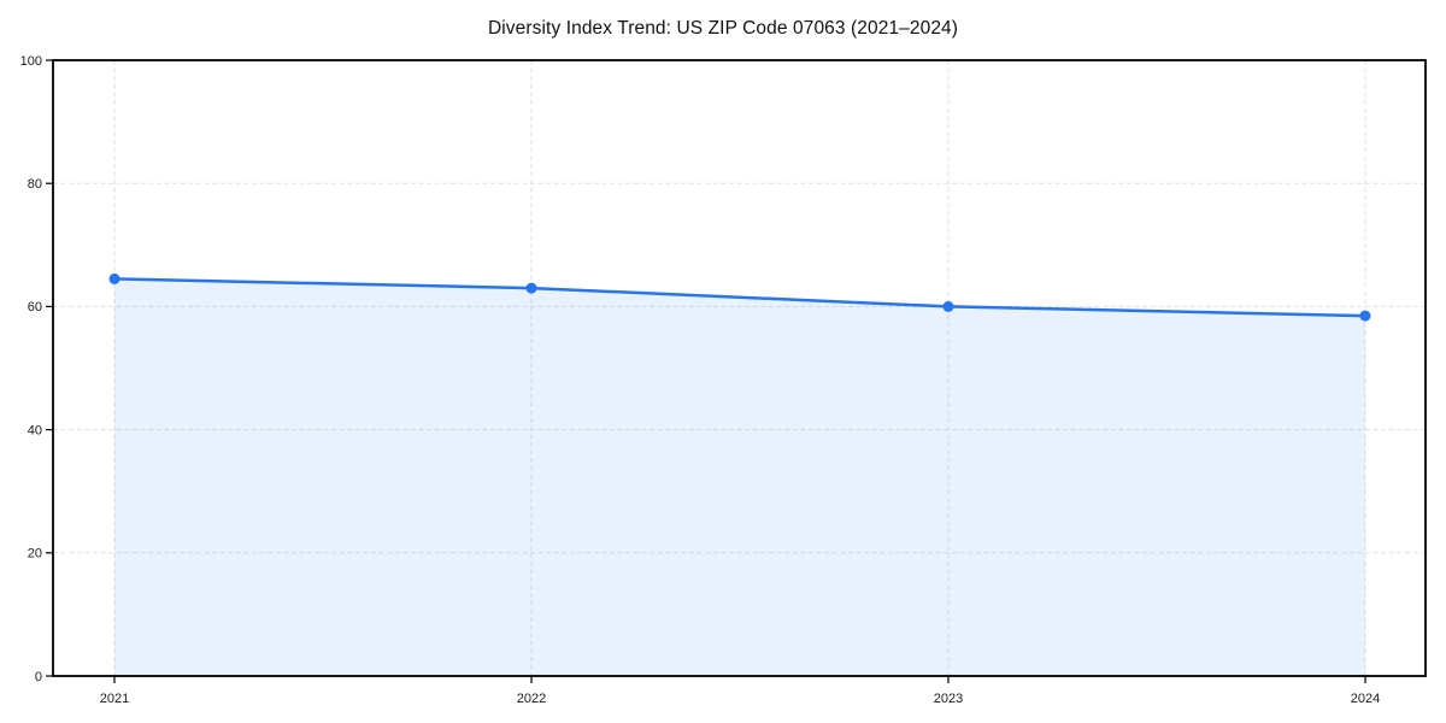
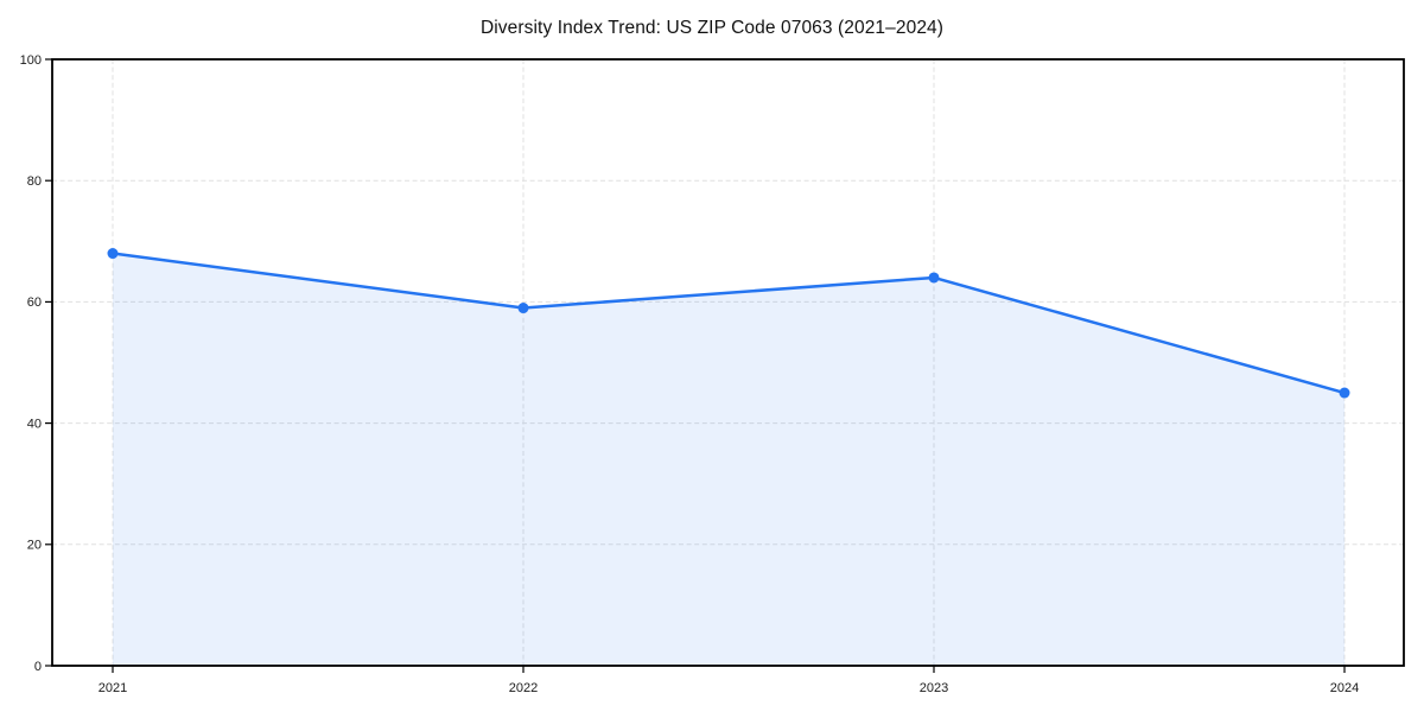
2021: 64 -> 68
2022: 63 -> 59
2023: 60 -> 64
2024: 58 -> 45
